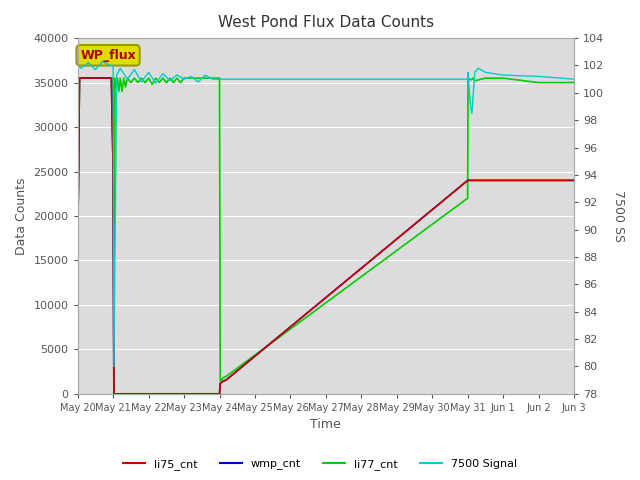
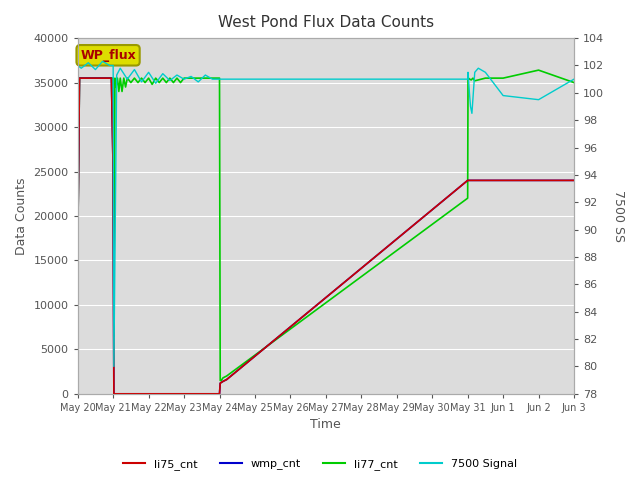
7500 Signal/Jun 1: 101.3 -> 99.8
li77_cnt/Jun 2: 35000 -> 36400
7500 Signal/Jun 2: 101.2 -> 99.5
